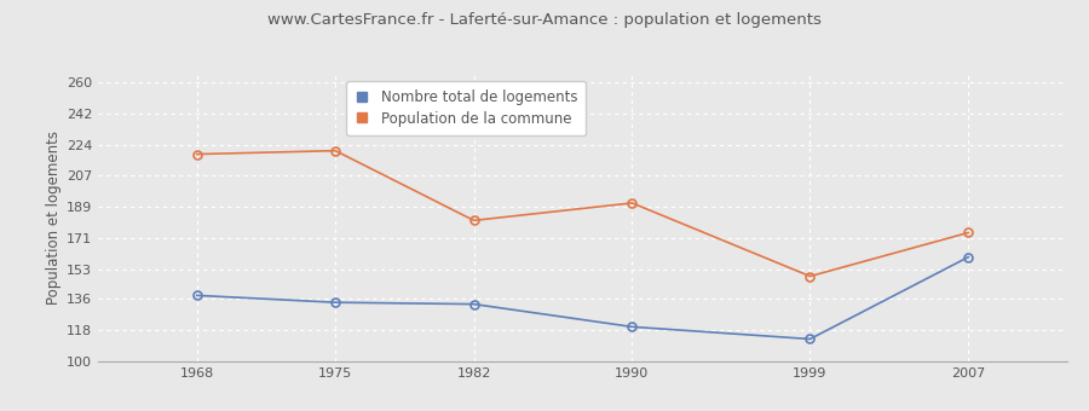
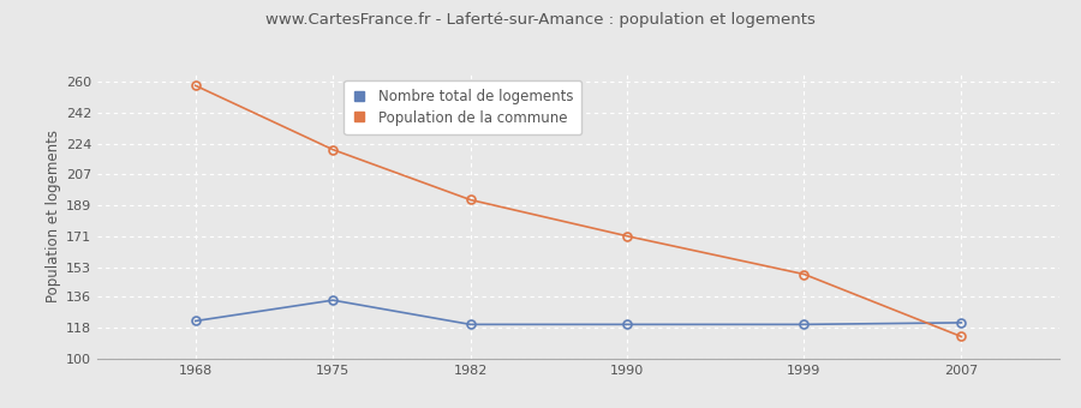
Nombre total de logements/1968: 138 -> 122
Population de la commune/1968: 219 -> 258
Nombre total de logements/1982: 133 -> 120
Population de la commune/1982: 181 -> 192
Population de la commune/1990: 191 -> 171
Nombre total de logements/1999: 113 -> 120
Nombre total de logements/2007: 160 -> 121
Population de la commune/2007: 174 -> 113
